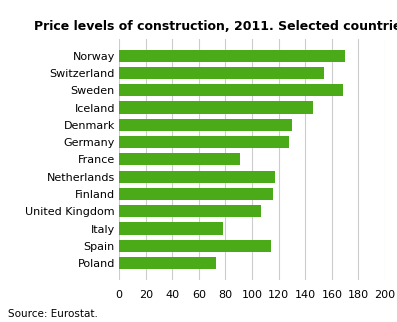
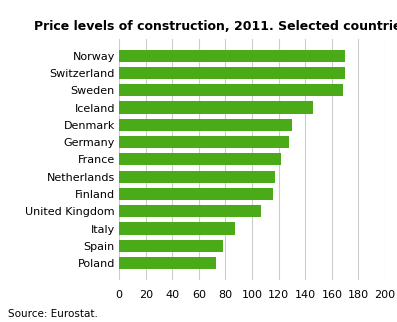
Switzerland: 154 -> 170
France: 91 -> 122
Italy: 78 -> 87
Spain: 114 -> 78
